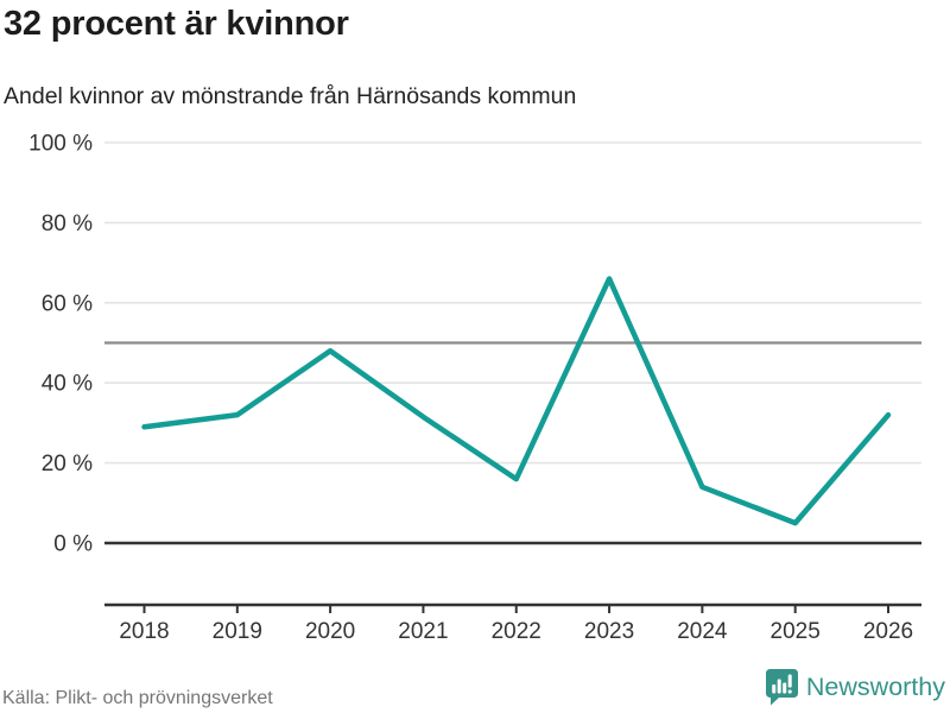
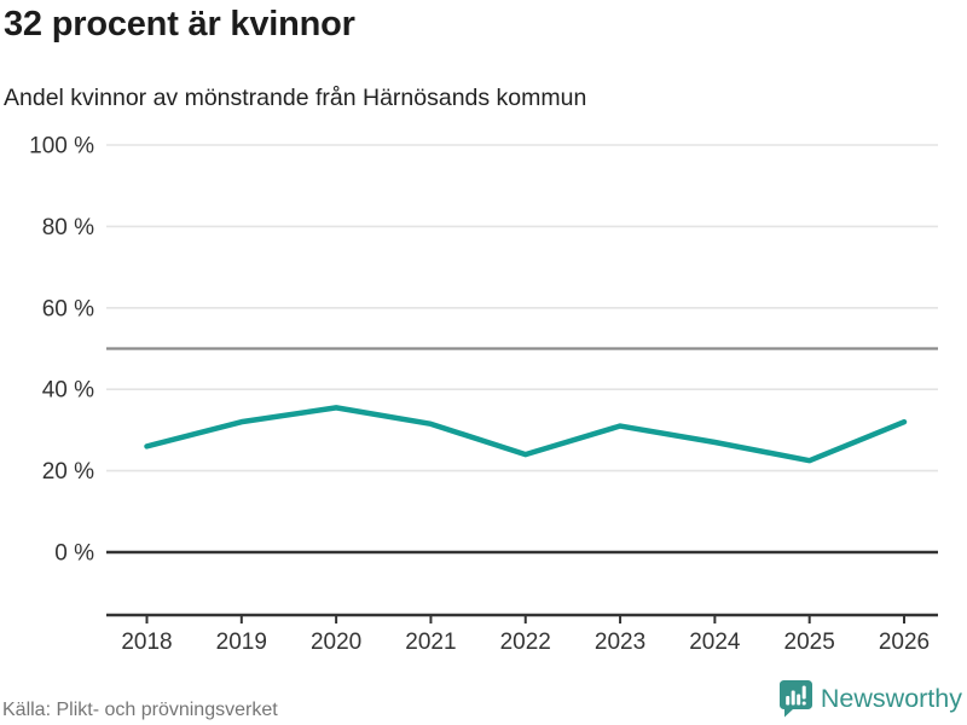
2018: 29% -> 26%
2020: 48% -> 36%
2022: 16% -> 24%
2023: 66% -> 31%
2024: 14% -> 27%
2025: 5% -> 22%
